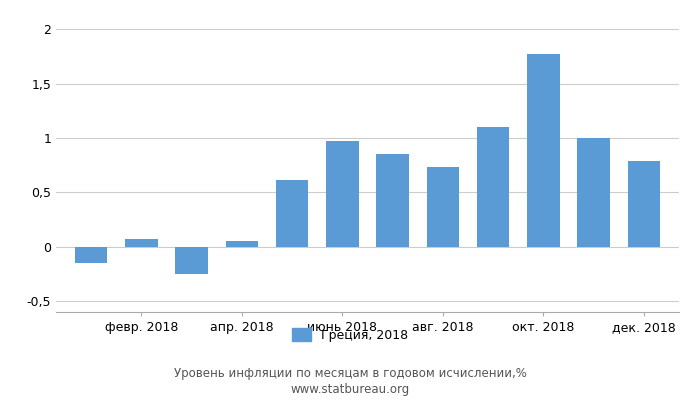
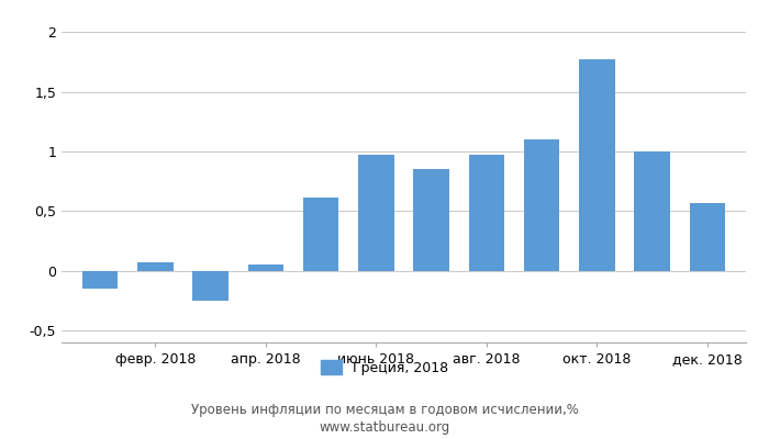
авг. 2018: 0,73 -> 0,97
дек. 2018: 0,79 -> 0,57
